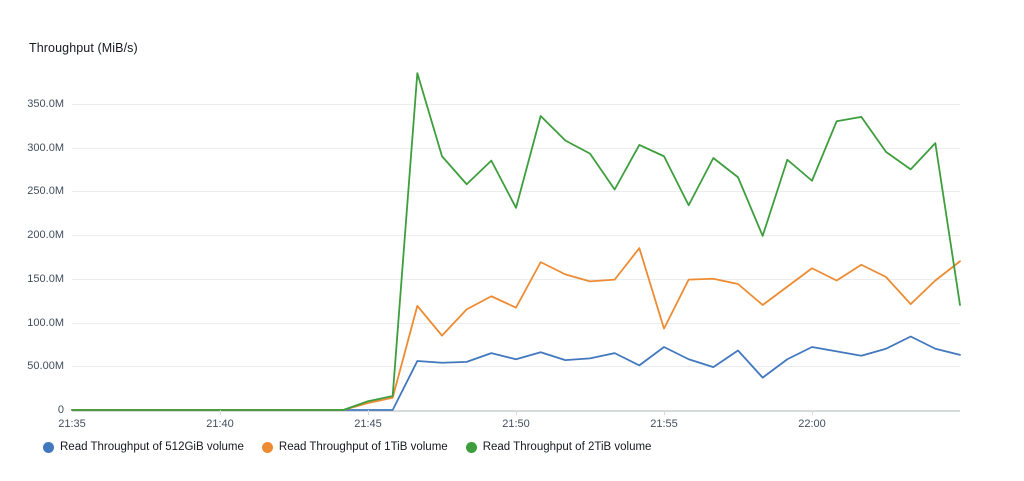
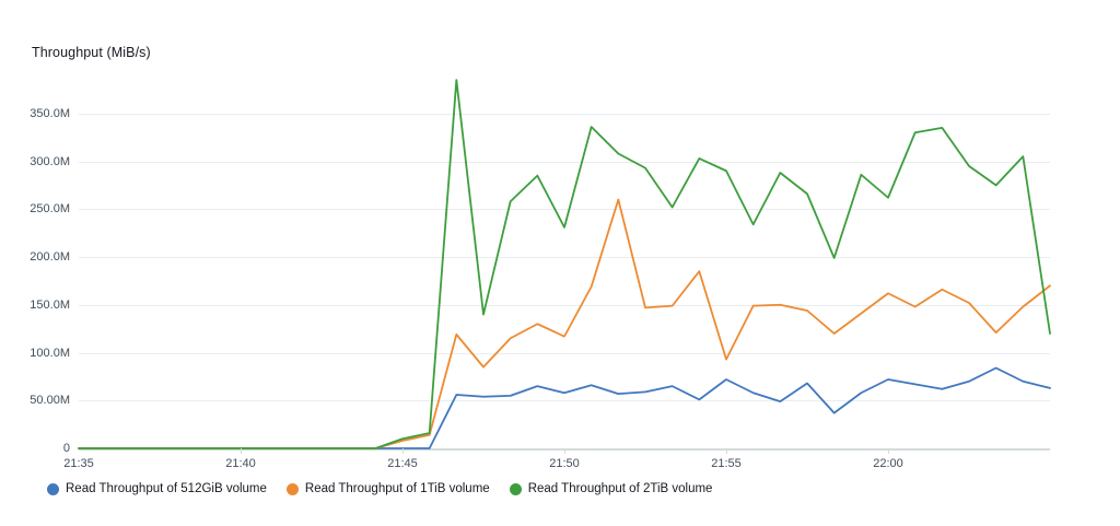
Read Throughput of 2TiB volume/21:50: 290M -> 140M
Read Throughput of 1TiB volume/21:55: 160M -> 260M
